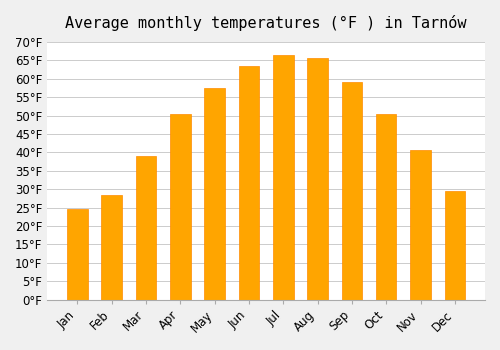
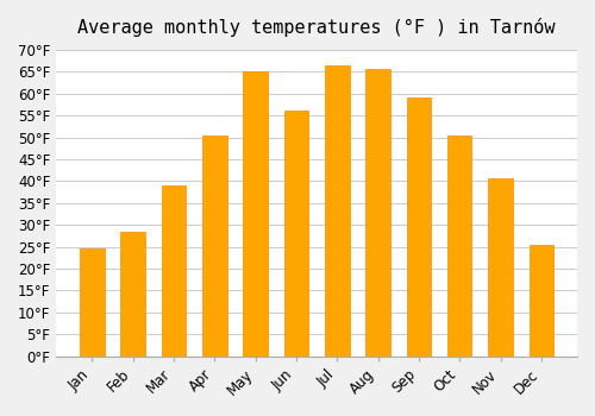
May: 57.5°F -> 65.0°F
Jun: 63.5°F -> 56.0°F
Dec: 29.5°F -> 25.5°F
